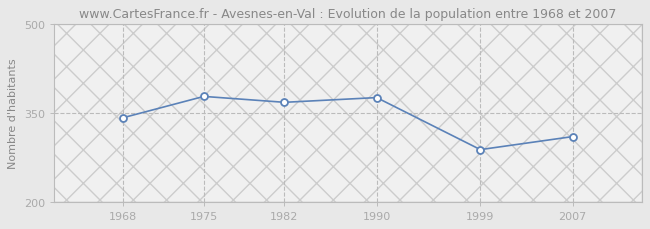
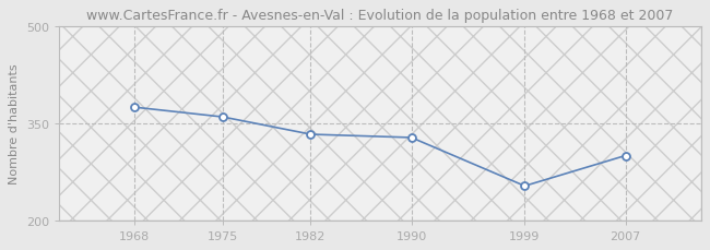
1968: 342 -> 375
1975: 378 -> 360
1982: 368 -> 333
1990: 376 -> 328
1999: 288 -> 253
2007: 310 -> 300
